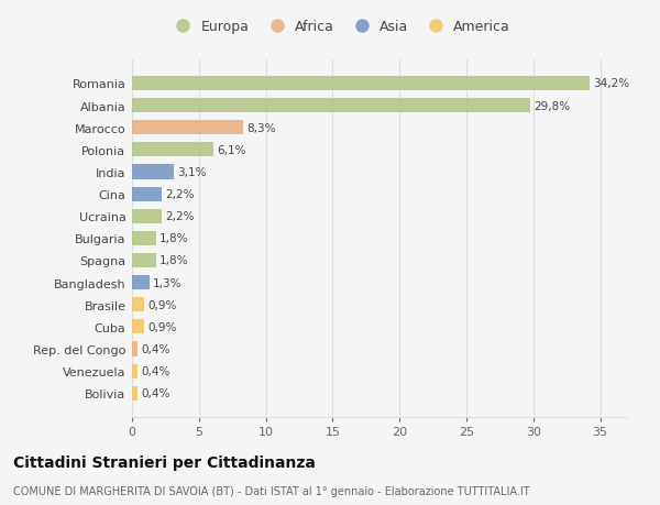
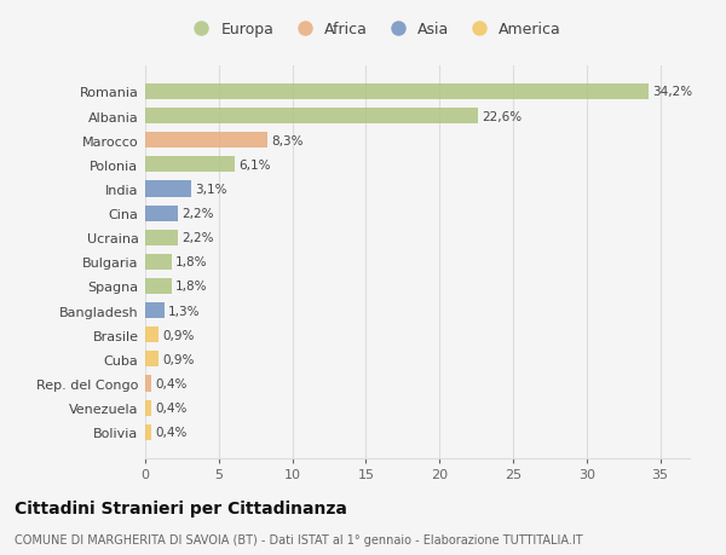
Albania: 29,8% -> 22,6%
